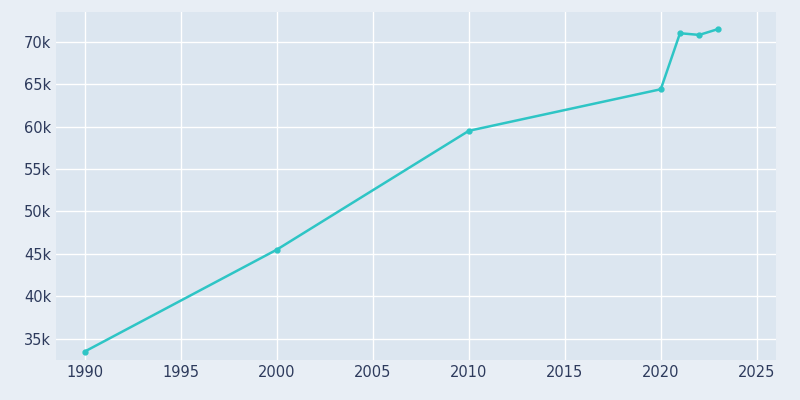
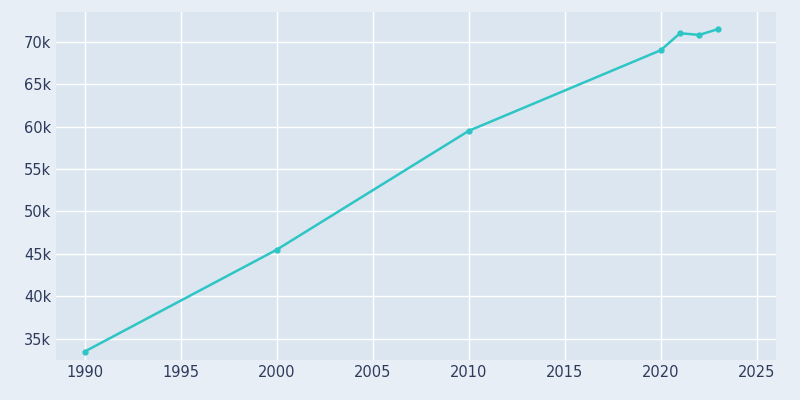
2020: 64.4k -> 69.0k
